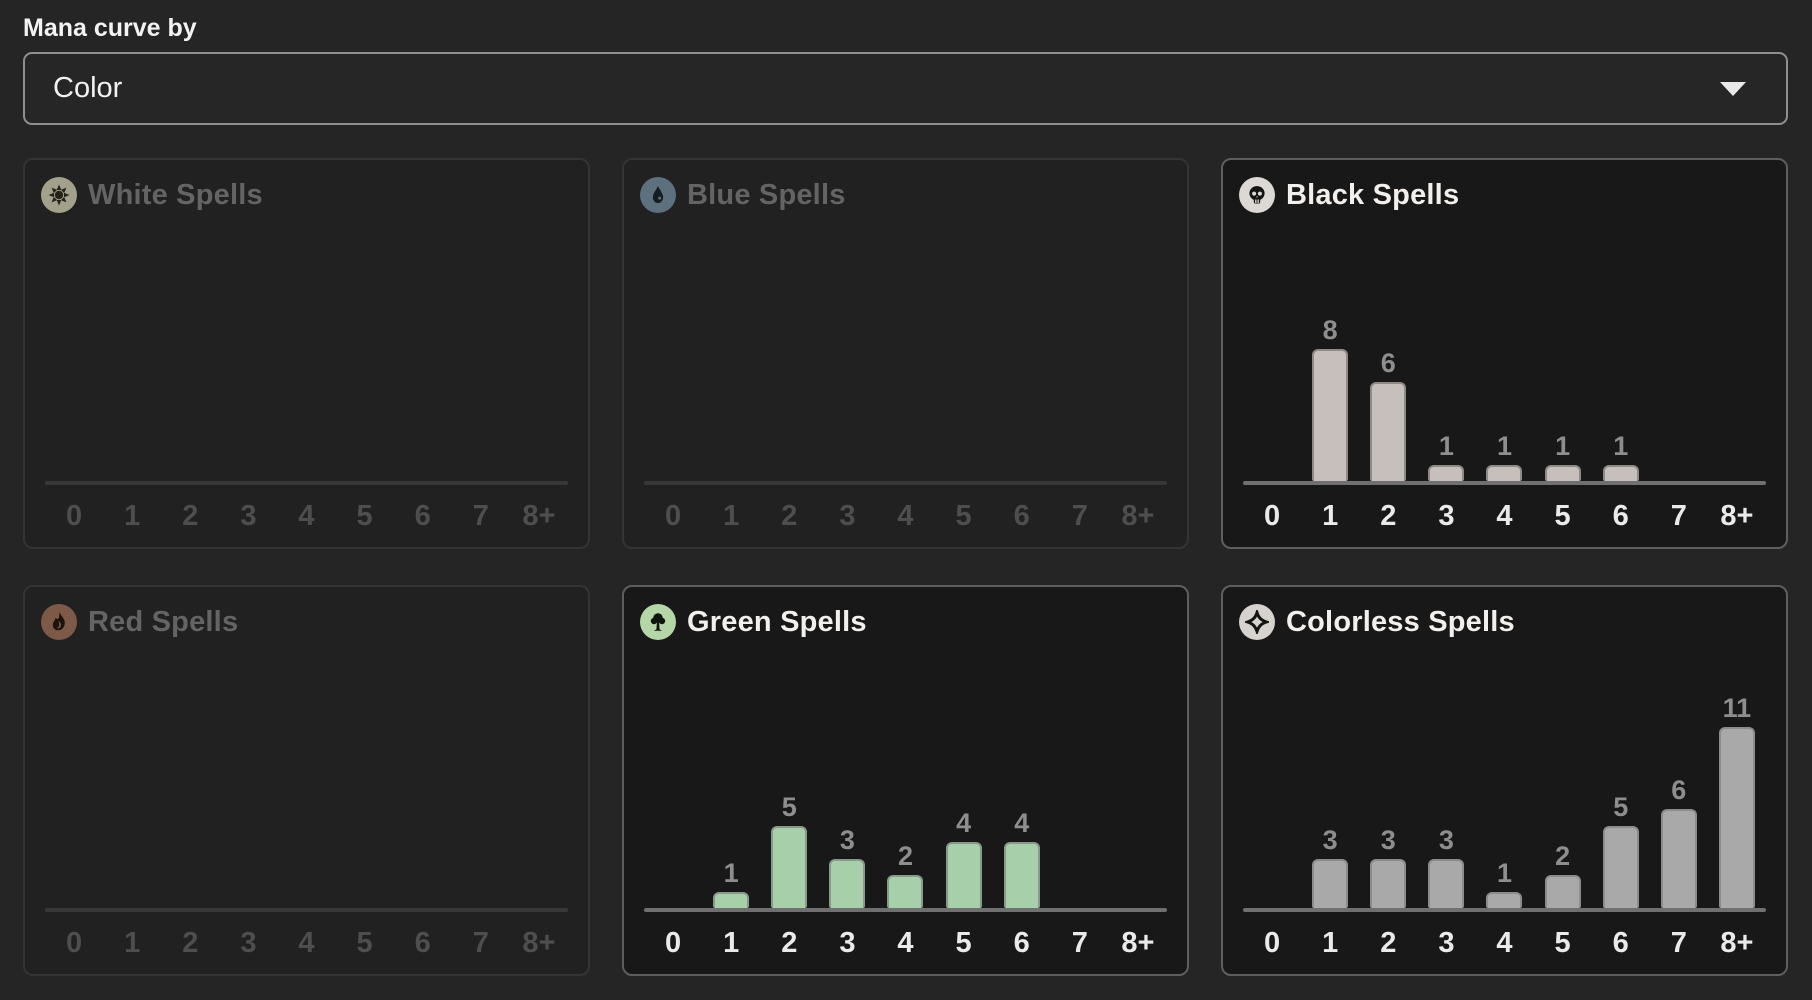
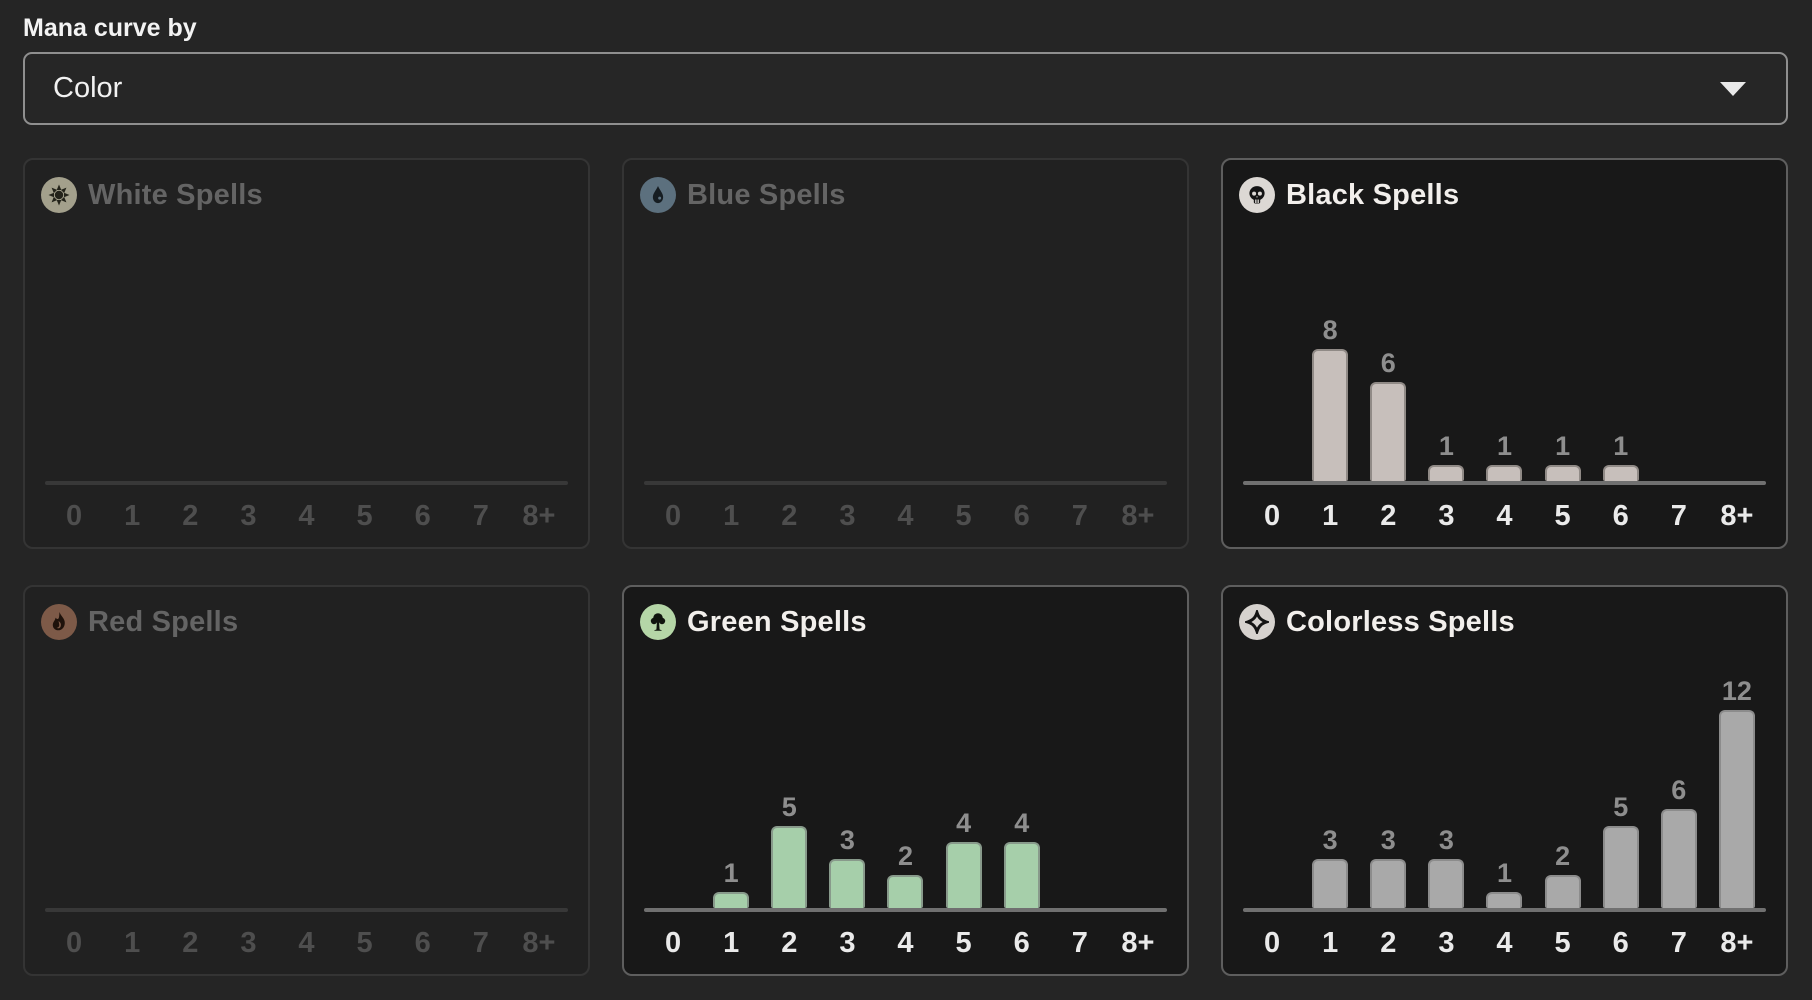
Colorless Spells/8+: 11 -> 12
